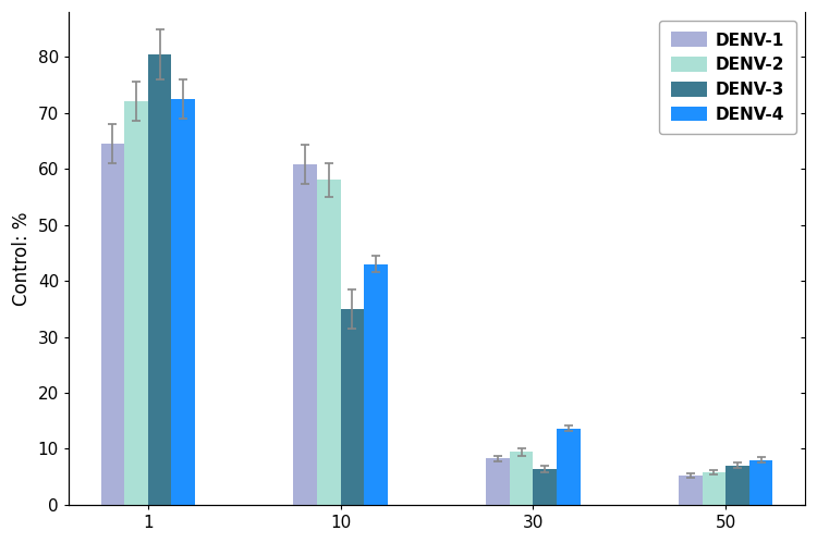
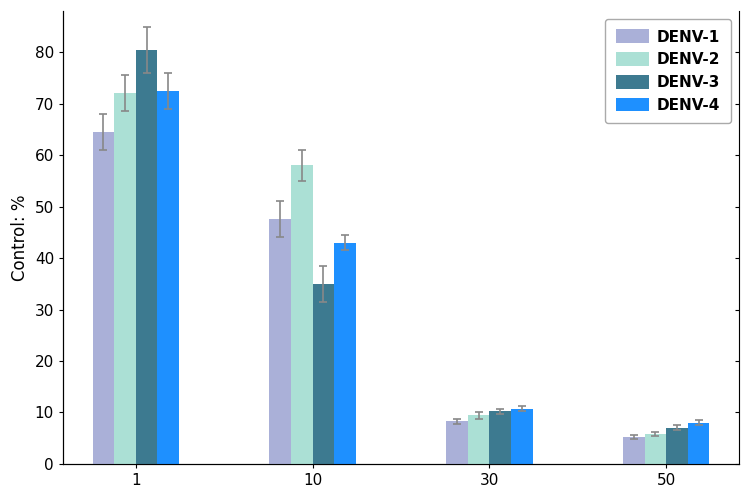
DENV-1/10: 60.8 -> 47.5
DENV-3/30: 6.4 -> 10.2
DENV-4/30: 13.6 -> 10.7
